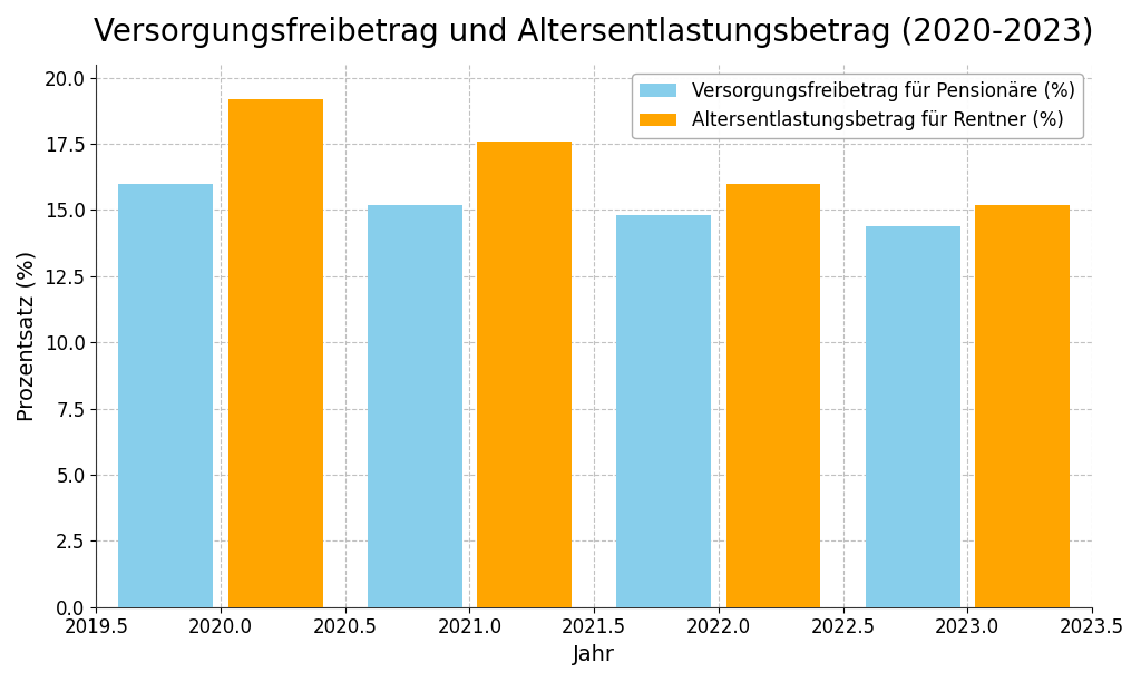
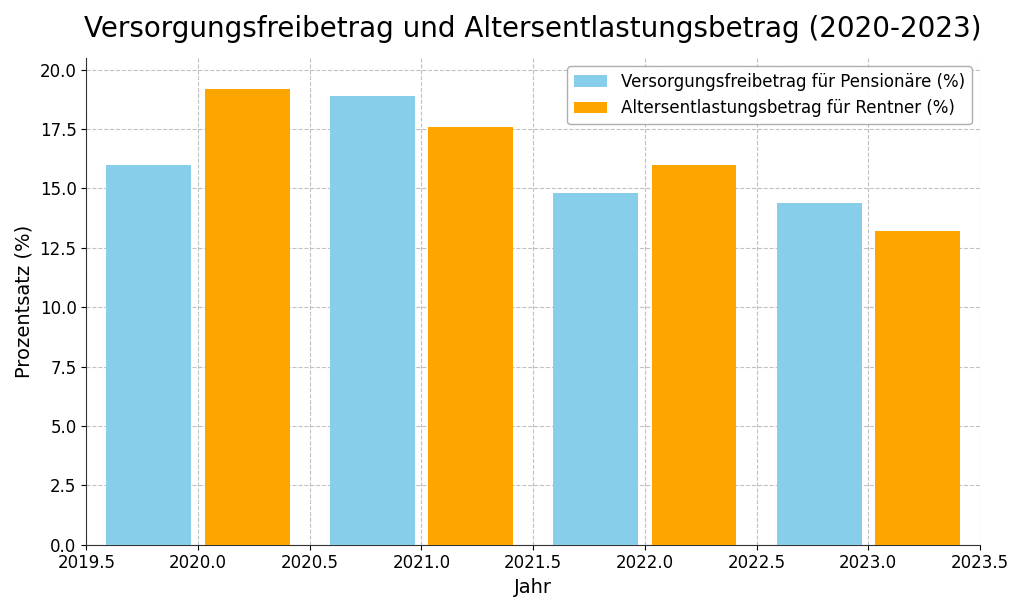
Versorgungsfreibetrag für Pensionäre (%)/2021.0: 15.2 -> 18.9
Altersentlastungsbetrag für Rentner (%)/2023.0: 15.2 -> 13.2
